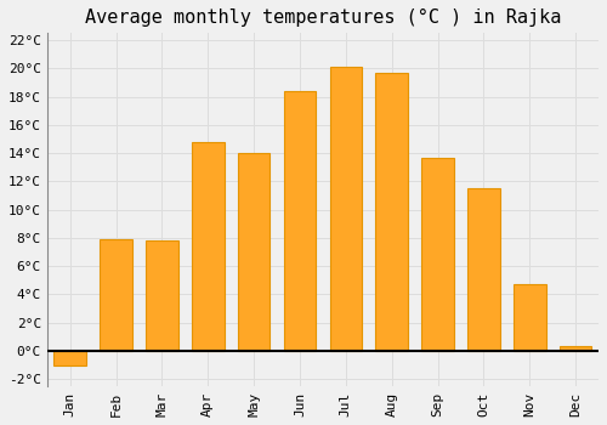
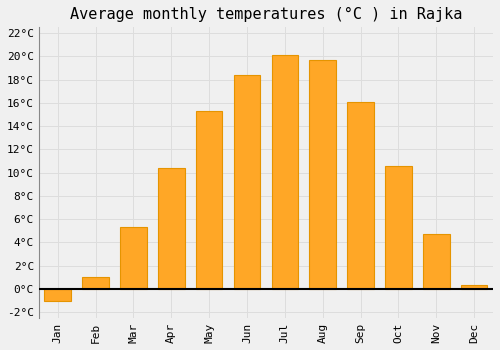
Feb: 7.9°C -> 1.0°C
Mar: 7.8°C -> 5.3°C
Apr: 14.8°C -> 10.4°C
May: 14.0°C -> 15.3°C
Sep: 13.7°C -> 16.1°C
Oct: 11.5°C -> 10.6°C
